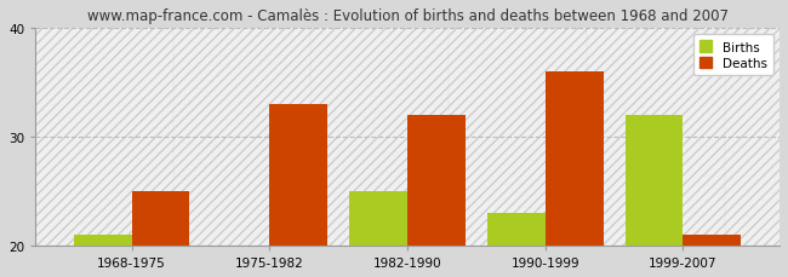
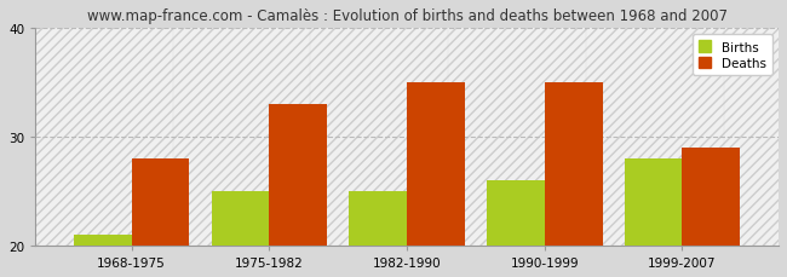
Deaths/1968-1975: 25 -> 28
Births/1975-1982: 20 -> 25
Deaths/1982-1990: 32 -> 35
Births/1990-1999: 23 -> 26
Deaths/1990-1999: 36 -> 35
Births/1999-2007: 32 -> 28
Deaths/1999-2007: 21 -> 29
